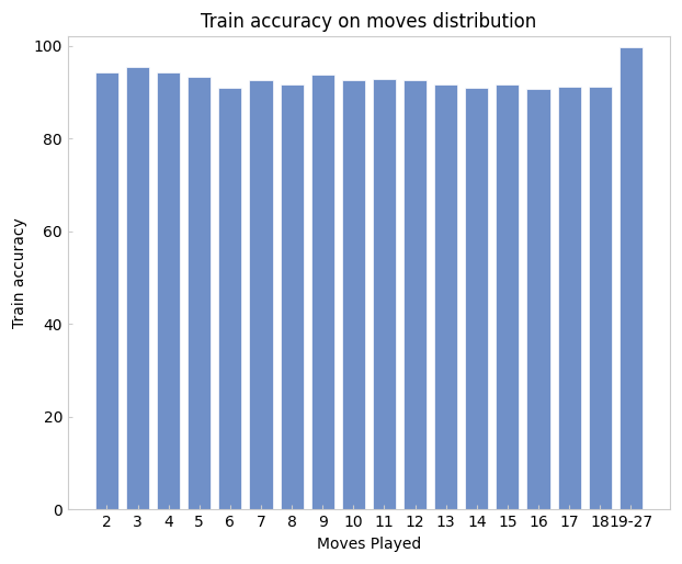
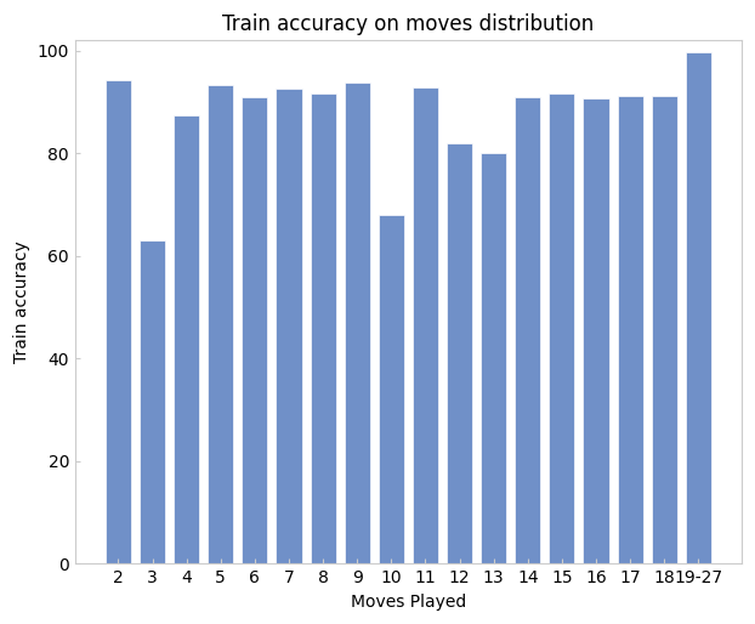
3: 95.5 -> 63.0
4: 94.3 -> 87.5
10: 92.6 -> 68.0
12: 92.6 -> 82.0
13: 91.7 -> 80.0
